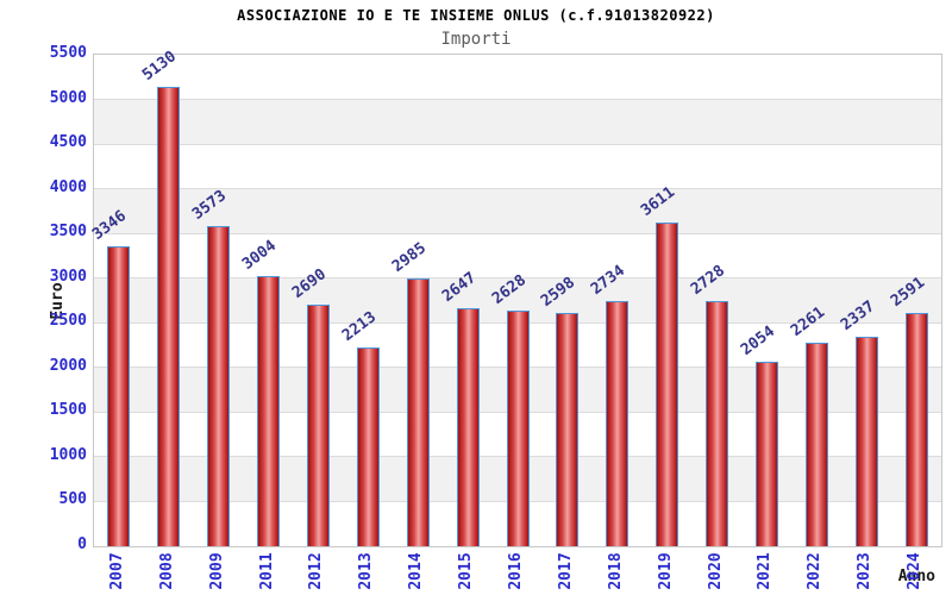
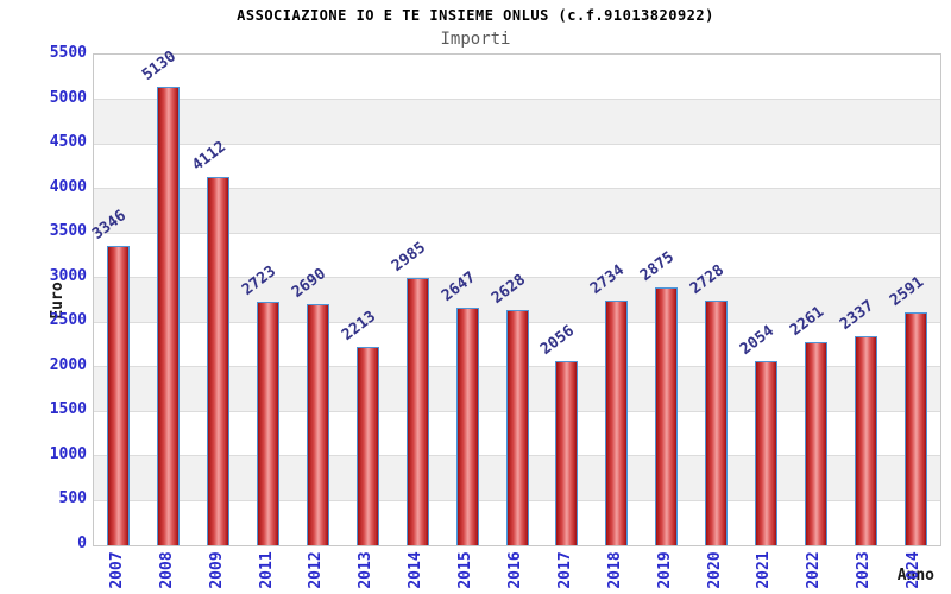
2009: 3573 -> 4112
2011: 3004 -> 2723
2017: 2598 -> 2056
2019: 3611 -> 2875
